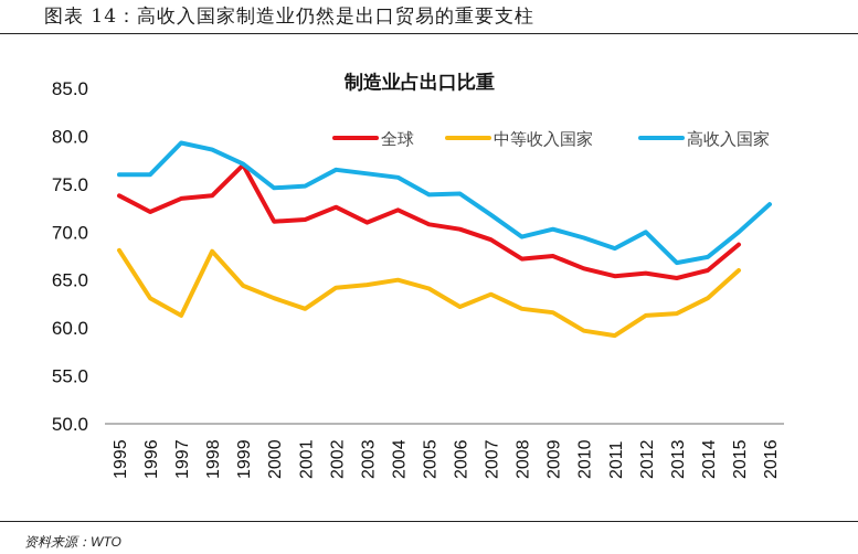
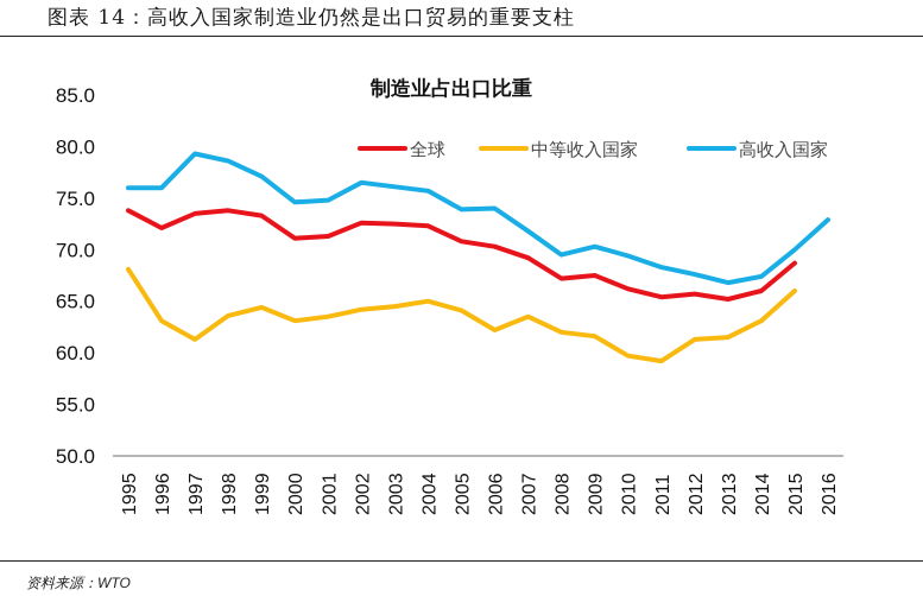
中等收入国家/1998: 68 -> 64
全球/1999: 77 -> 73
中等收入国家/2001: 62 -> 64
全球/2003: 71 -> 72
高收入国家/2012: 70 -> 68
